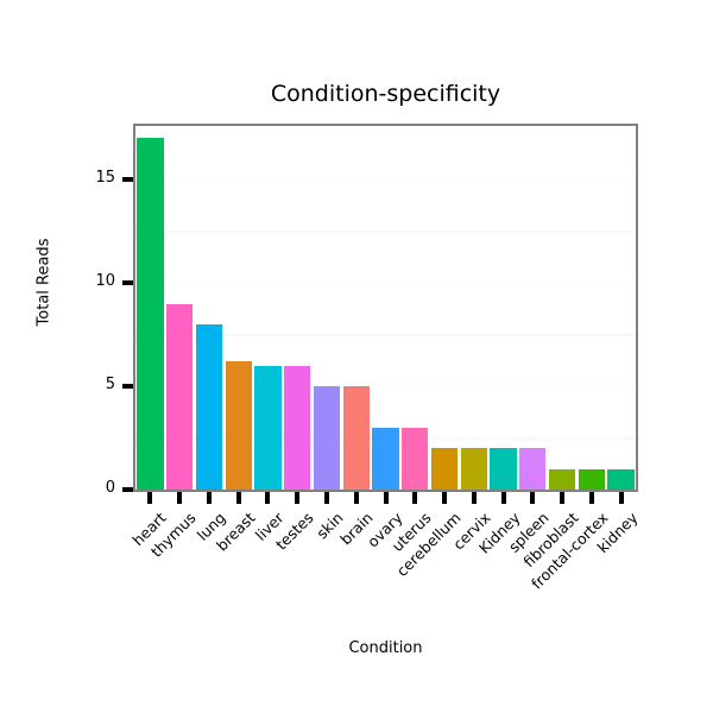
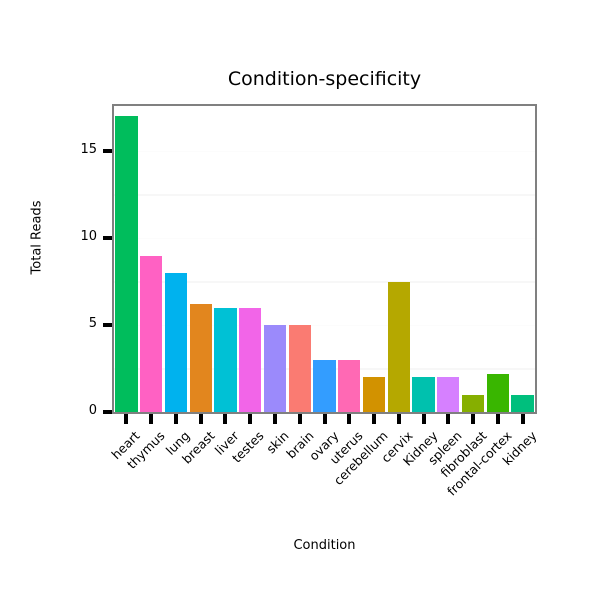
cervix: 2.0 -> 7.5
frontal-cortex: 1.0 -> 2.2
